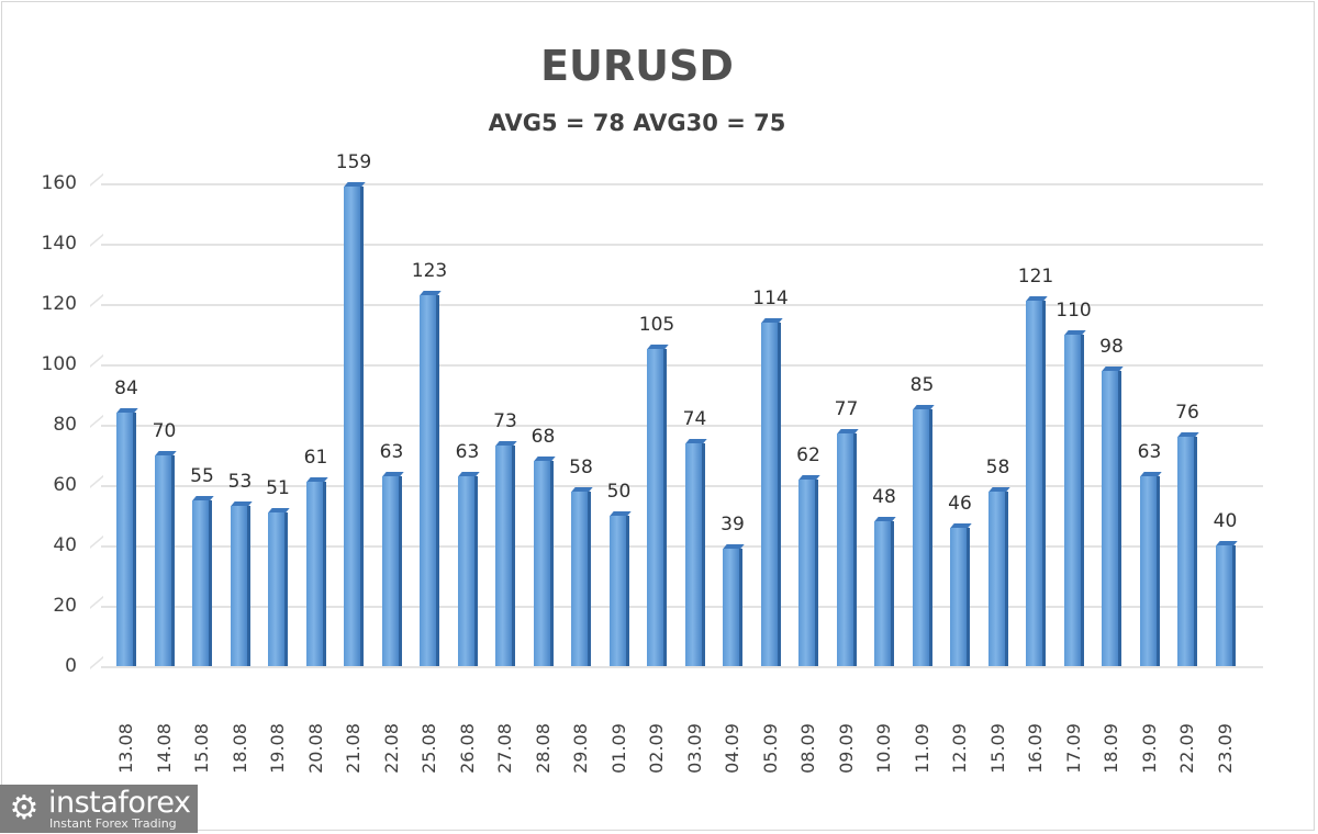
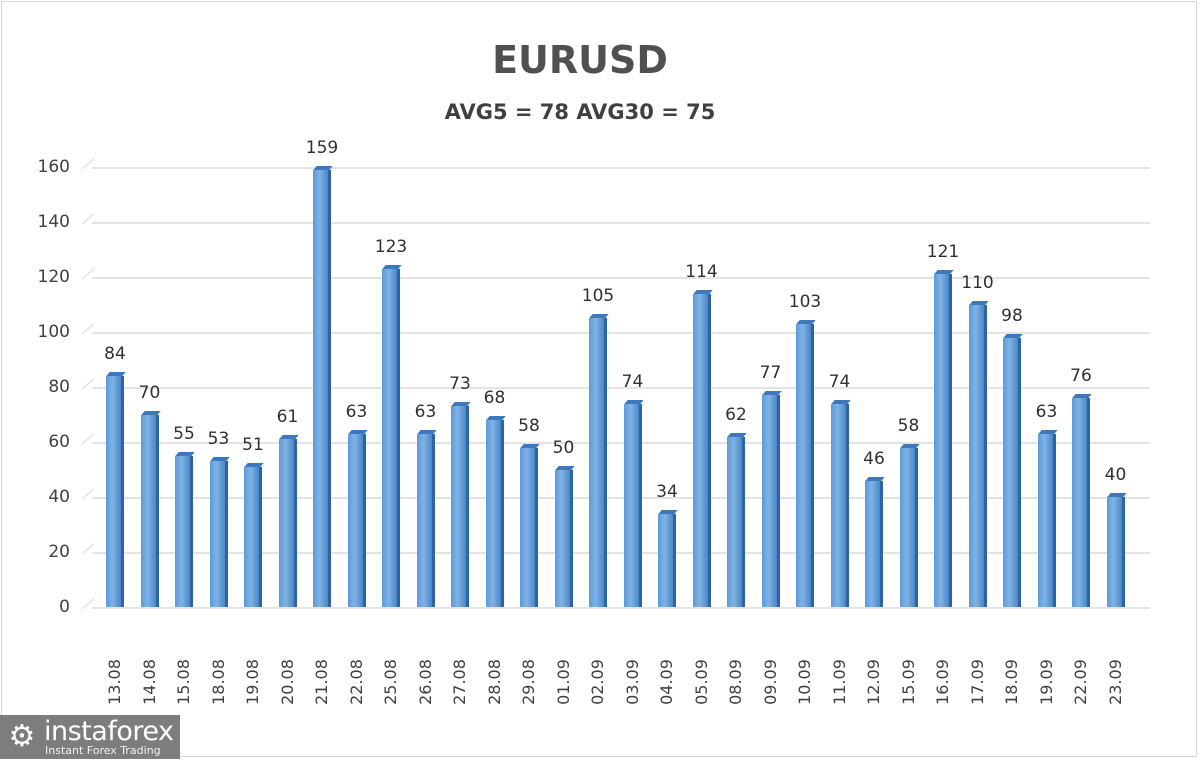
04.09: 39 -> 34
10.09: 48 -> 103
11.09: 85 -> 74
